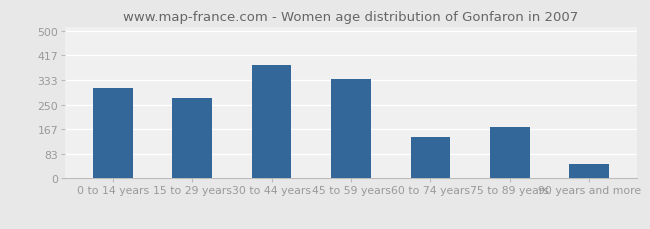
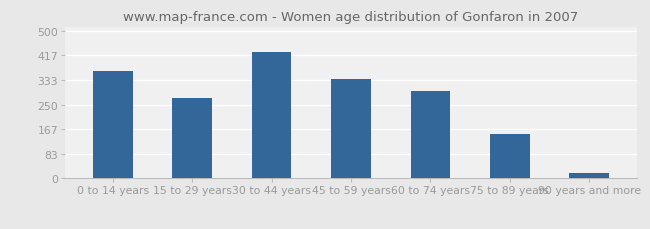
0 to 14 years: 305 -> 363
30 to 44 years: 385 -> 430
60 to 74 years: 140 -> 295
75 to 89 years: 175 -> 152
90 years and more: 50 -> 18
